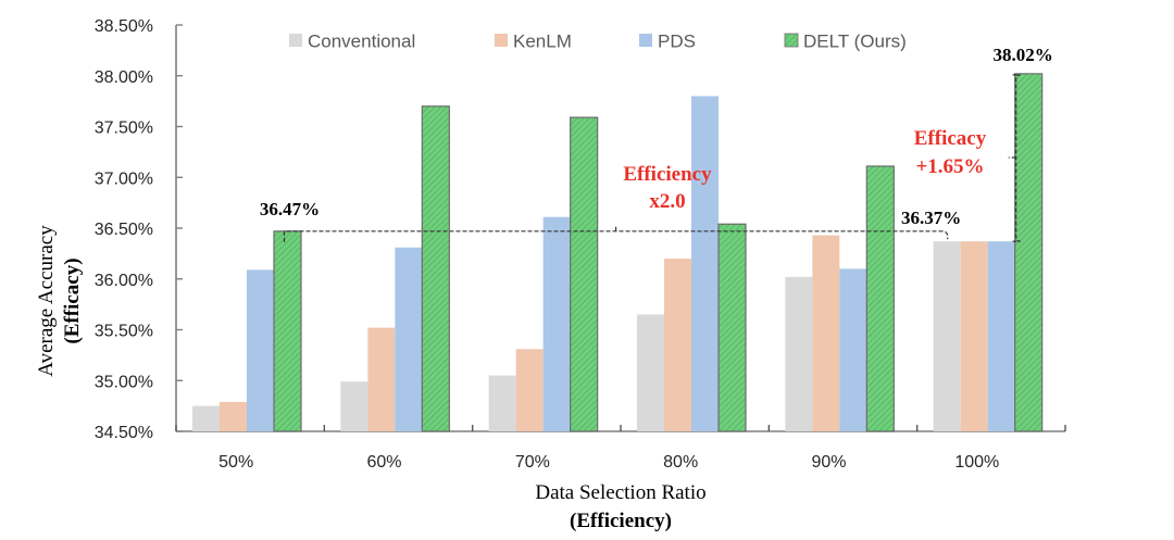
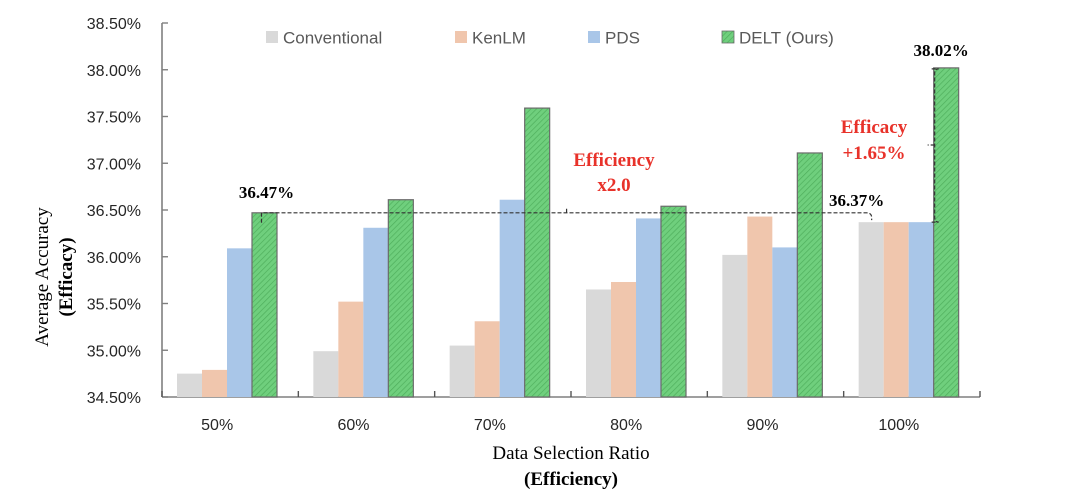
DELT (Ours)/60%: 37.7% -> 36.6%
KenLM/80%: 36.2% -> 35.7%
PDS/80%: 37.8% -> 36.4%
